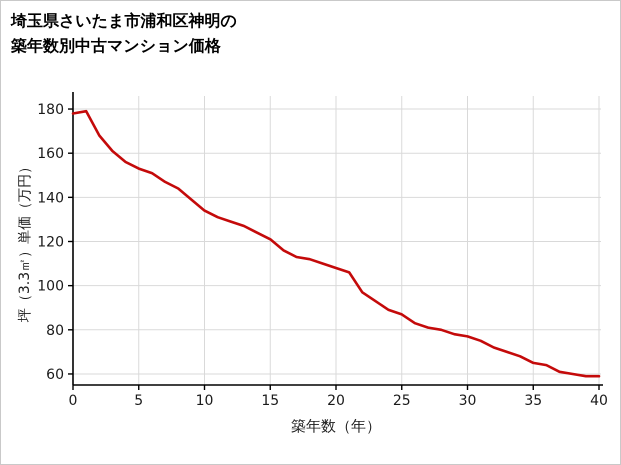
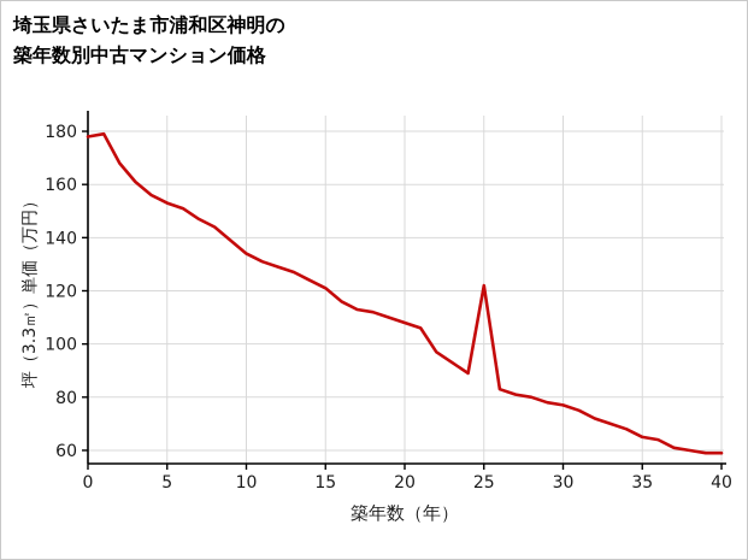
25: 87 -> 122
